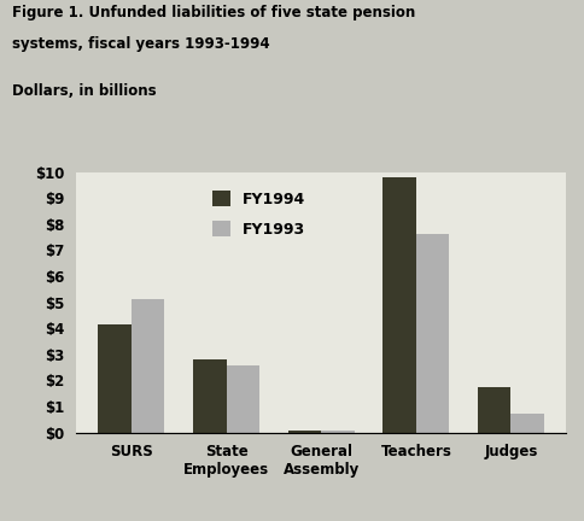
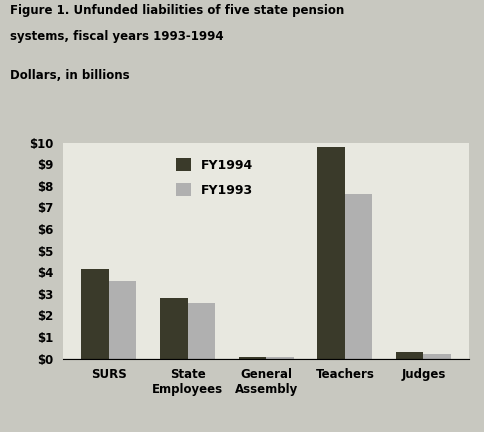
FY1993/SURS: $5.10 -> $3.60
FY1994/Judges: $1.75 -> $0.30
FY1993/Judges: $0.70 -> $0.20
